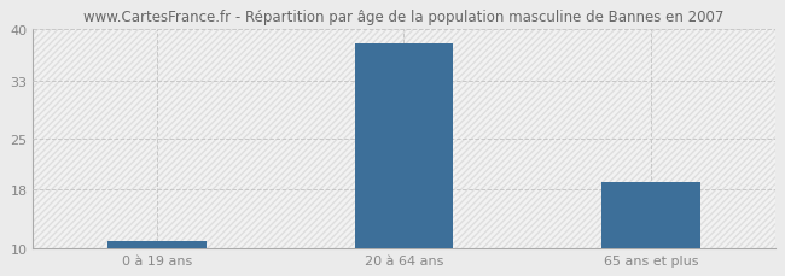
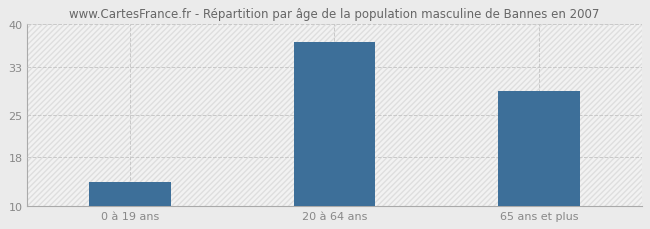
0 à 19 ans: 11 -> 14
20 à 64 ans: 38 -> 37
65 ans et plus: 19 -> 29
